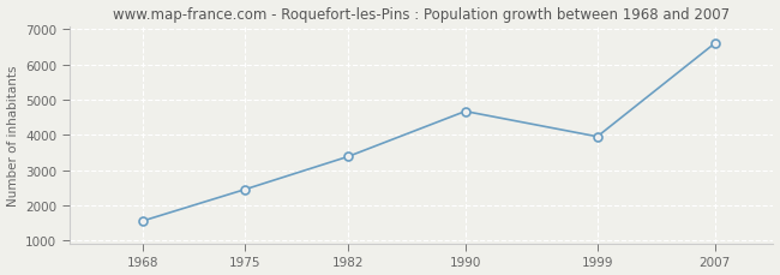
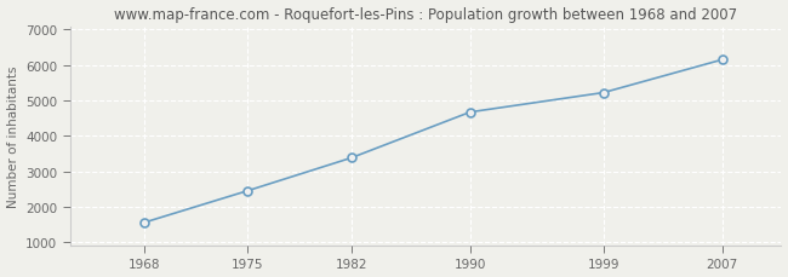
1999: 3950 -> 5220
2007: 6600 -> 6150
